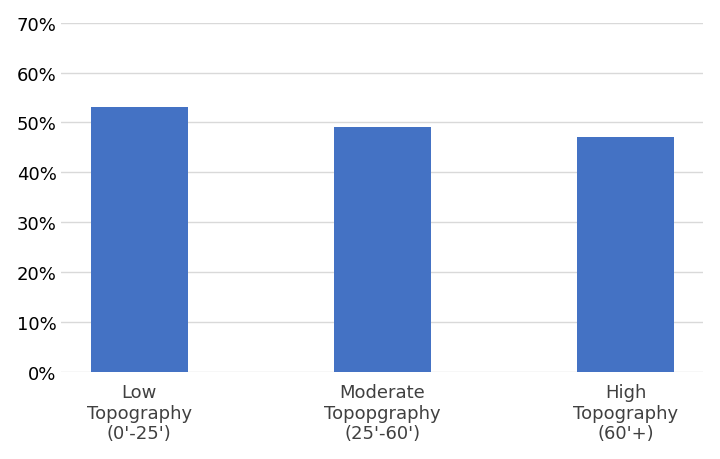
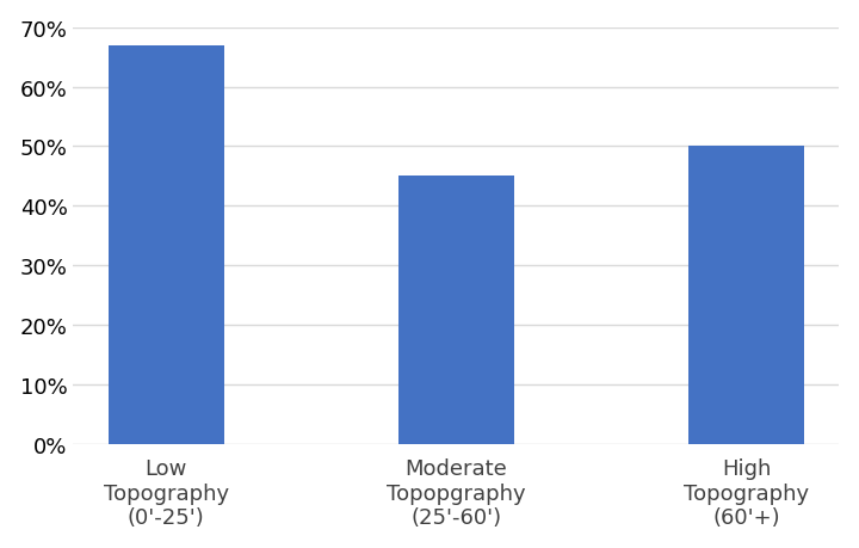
Low Topography (0'-25'): 53% -> 67%
Moderate Topopgraphy (25'-60'): 49% -> 45%
High Topography (60'+): 47% -> 50%
